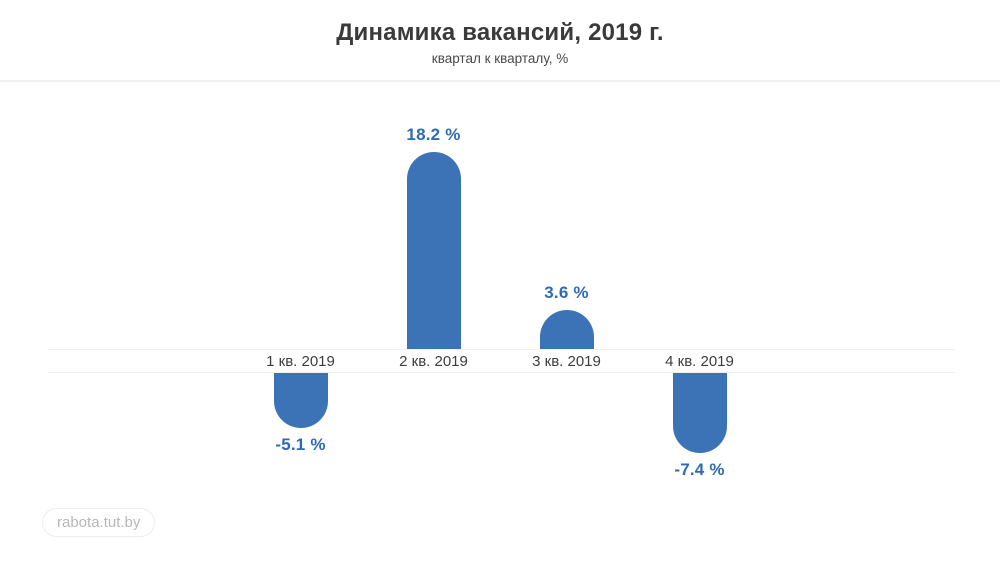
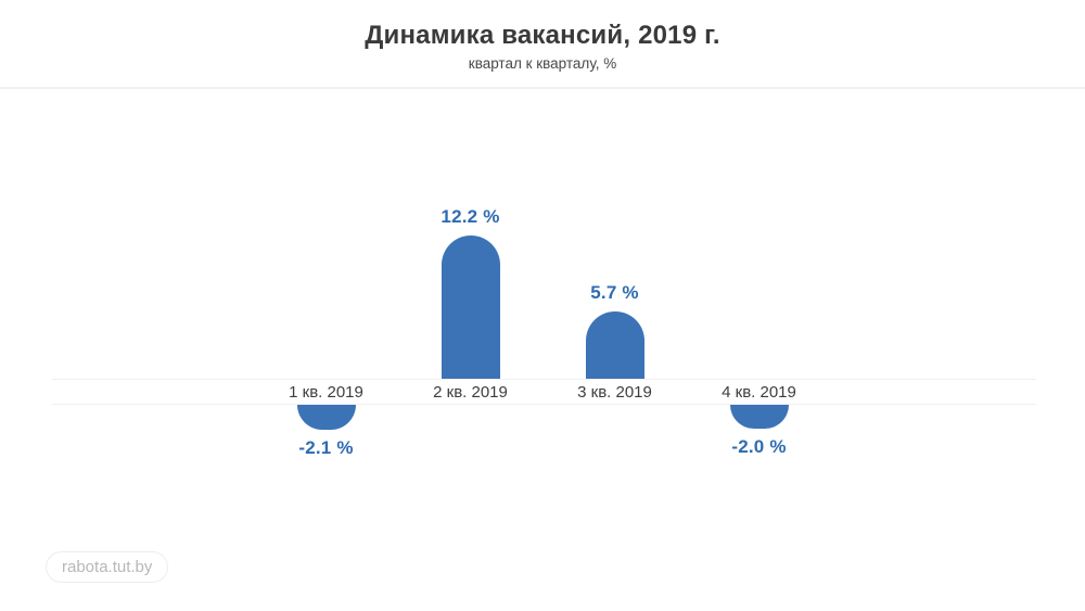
1 кв. 2019: -5.1 -> -2.1
2 кв. 2019: 18.2 -> 12.2
3 кв. 2019: 3.6 -> 5.7
4 кв. 2019: -7.4 -> -2.0
